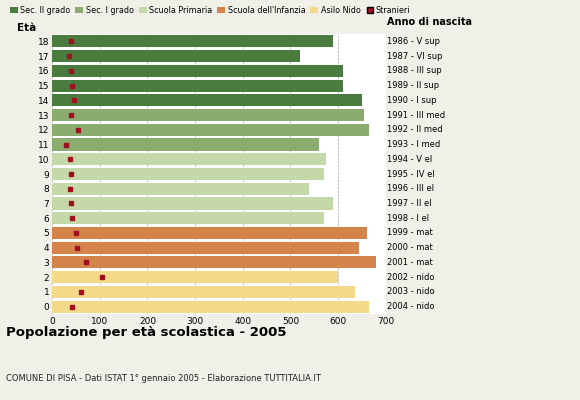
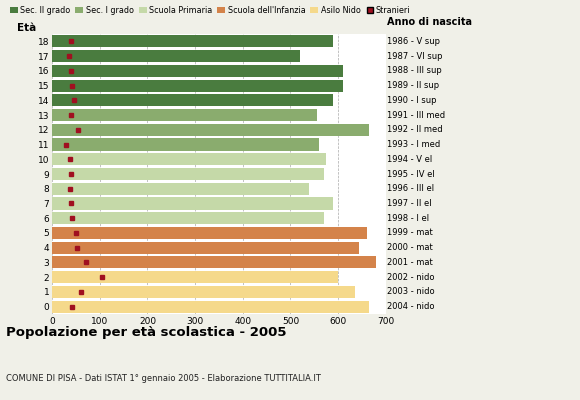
14: 650 -> 590
13: 655 -> 555
